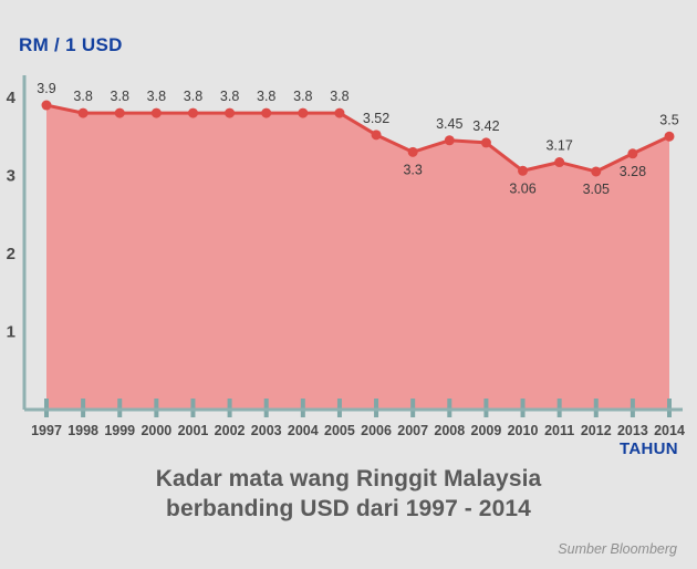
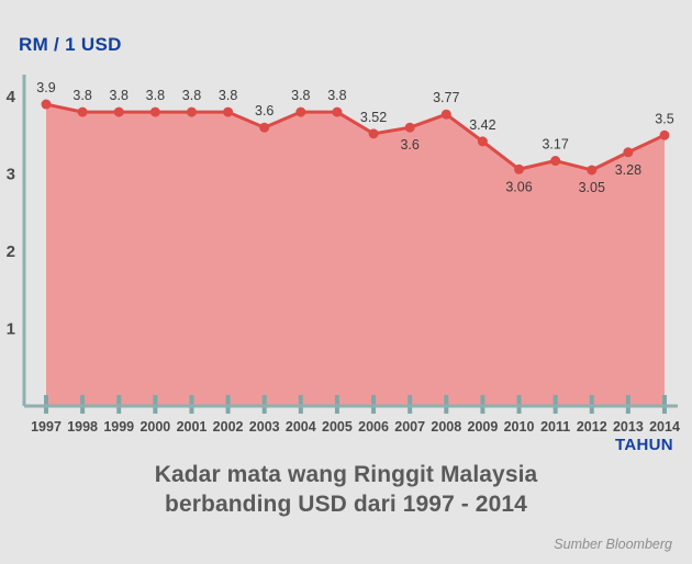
2003: 3.8 -> 3.6
2007: 3.3 -> 3.6
2008: 3.45 -> 3.77
